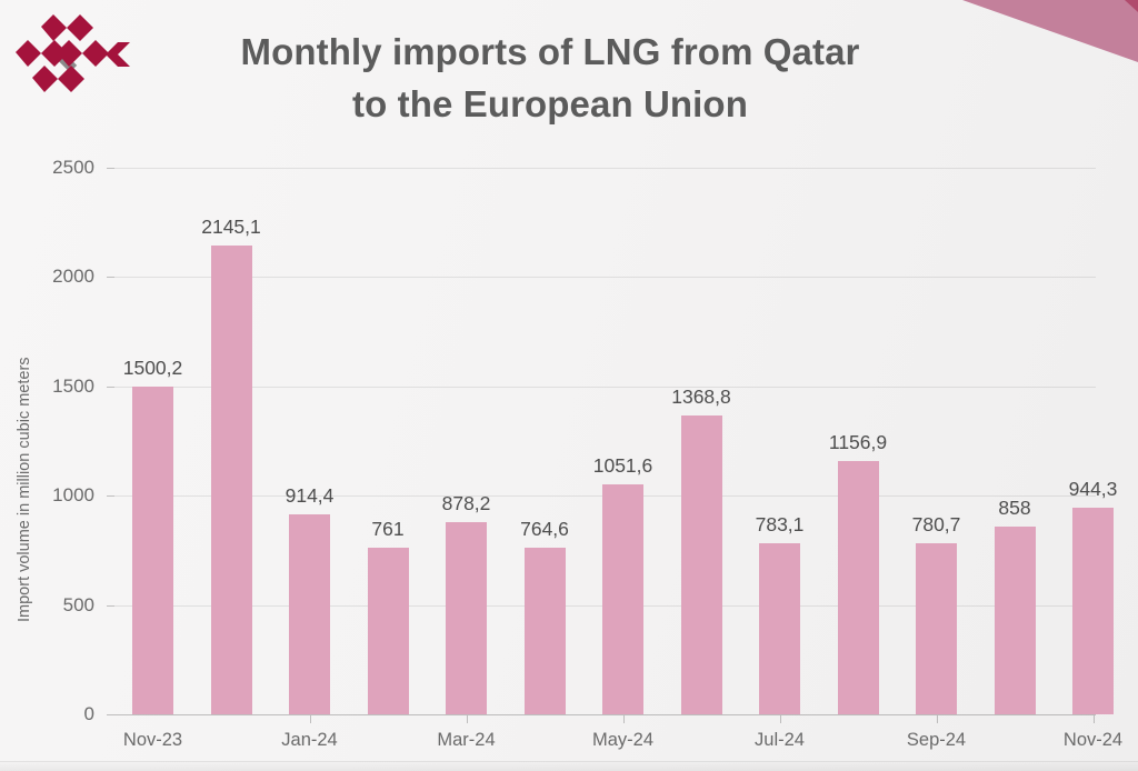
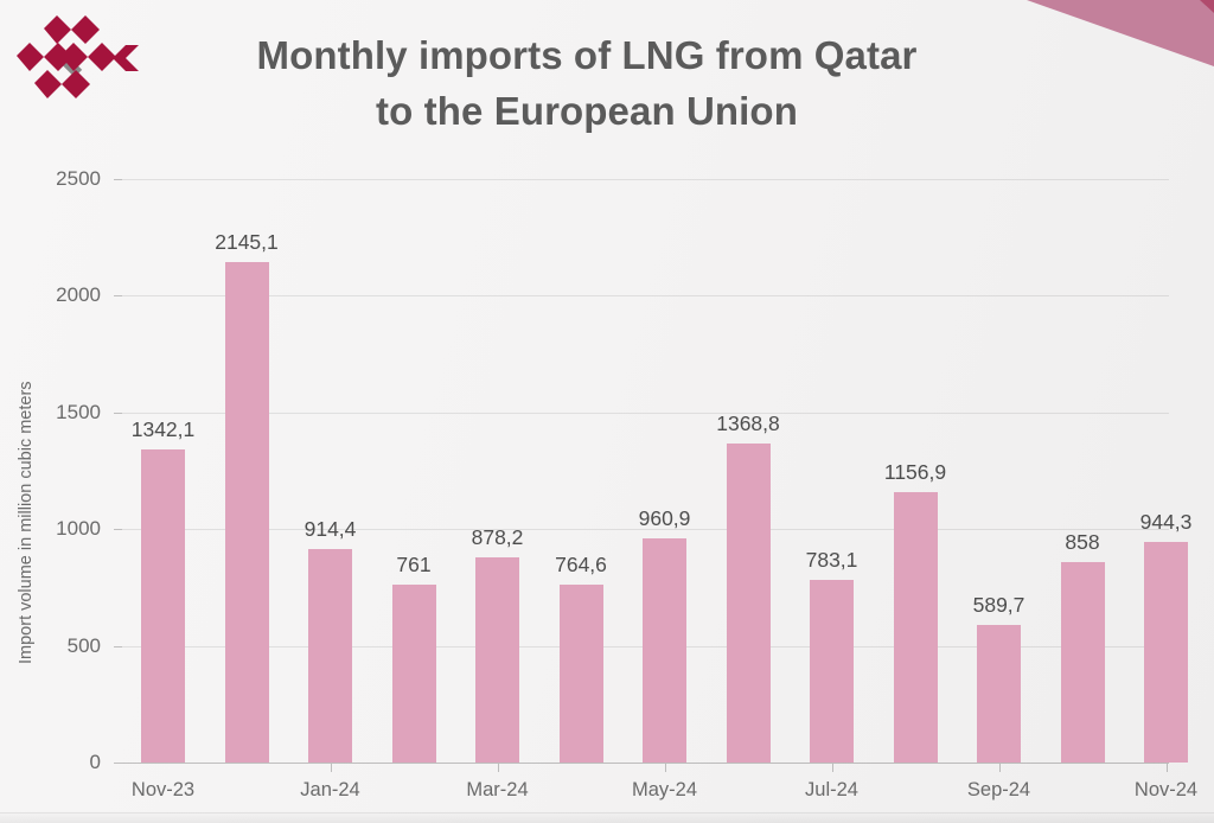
Nov-23: 1500,2 -> 1342,1
May-24: 1051,6 -> 960,9
Sep-24: 780,7 -> 589,7
